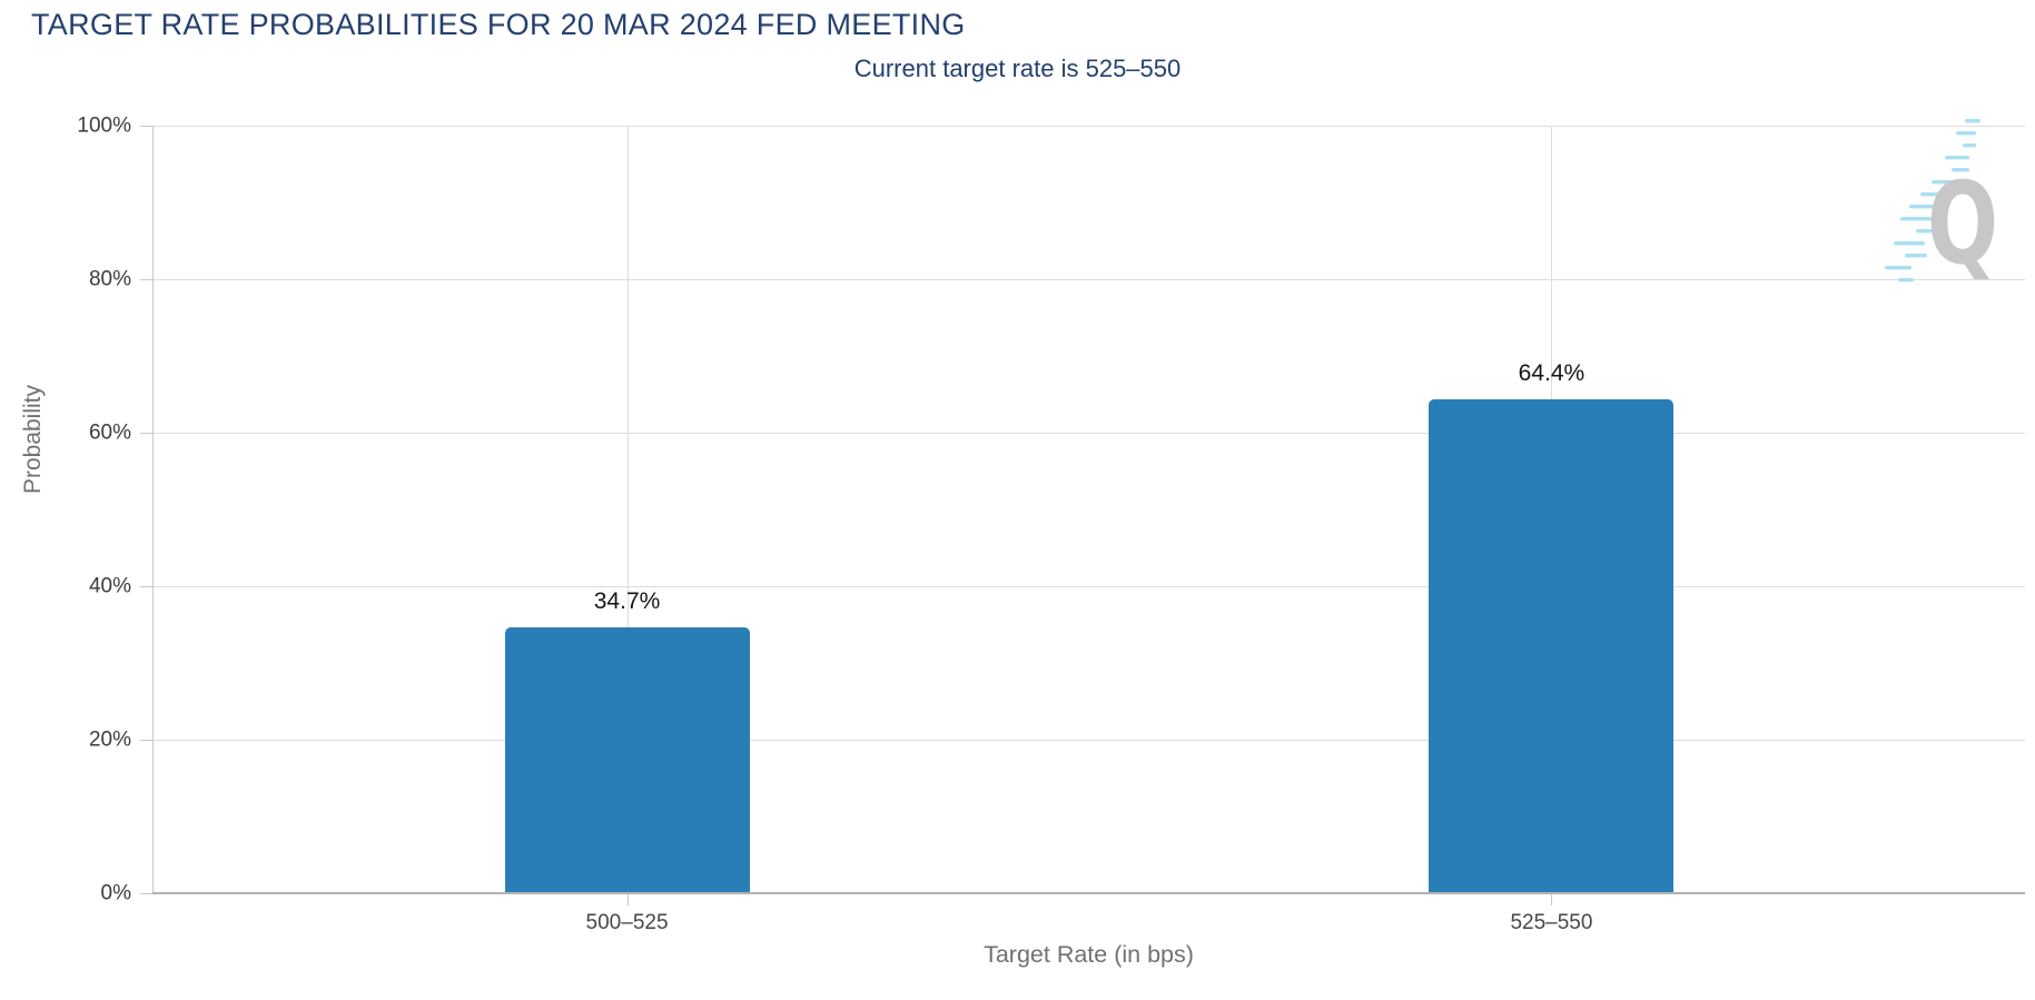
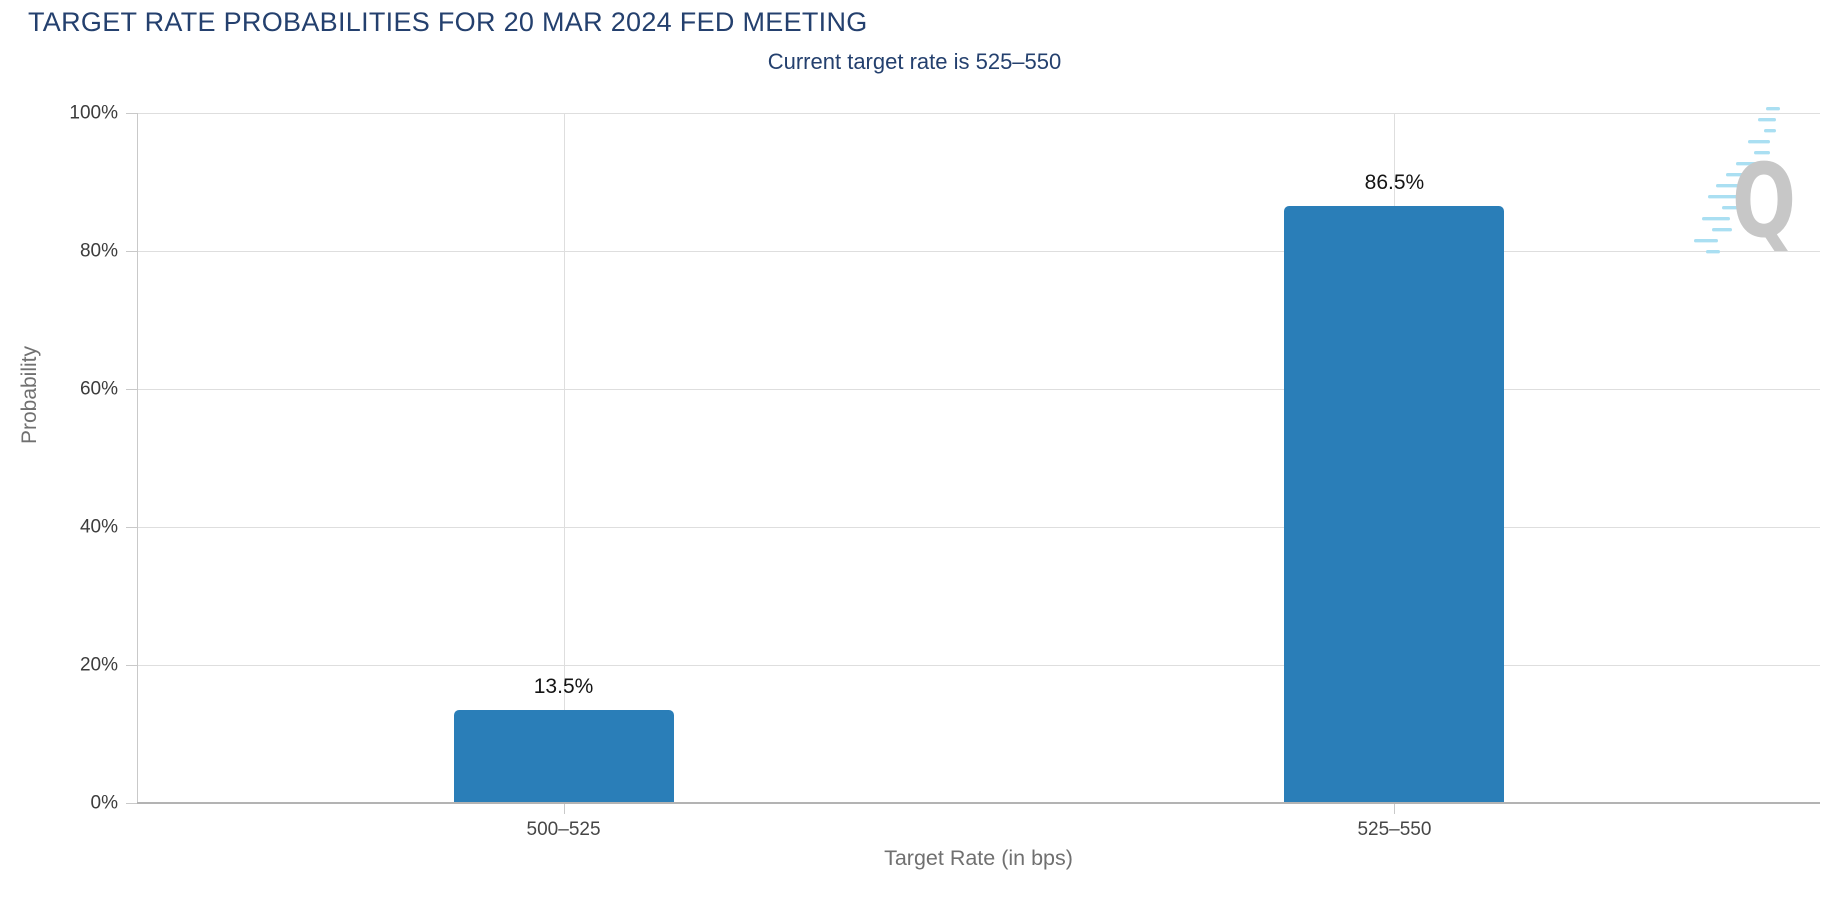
500–525: 34.7% -> 13.5%
525–550: 64.4% -> 86.5%
